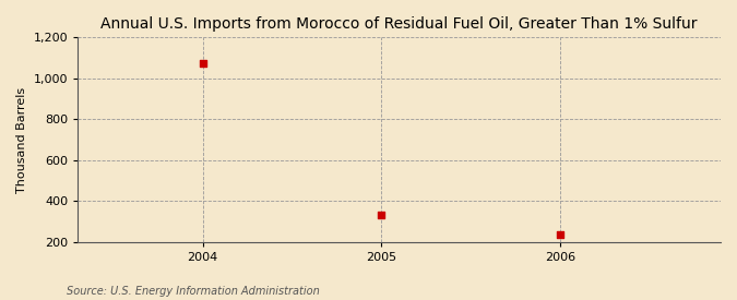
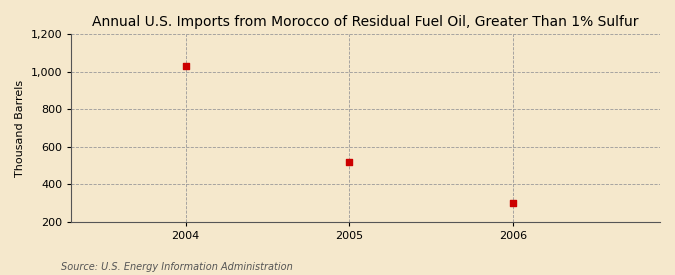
2004: 1,070 -> 1,030
2005: 330 -> 520
2006: 240 -> 300
